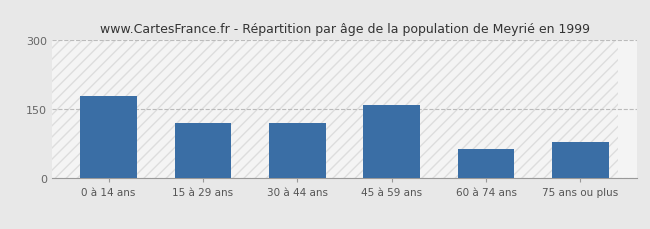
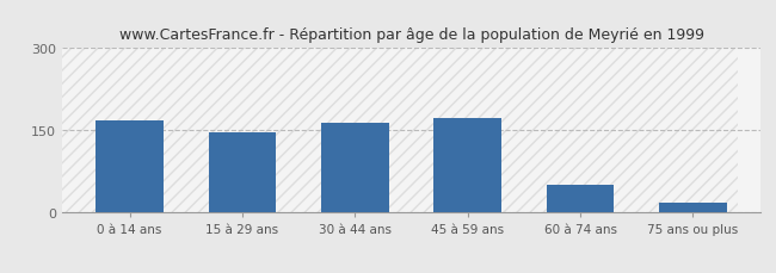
0 à 14 ans: 180 -> 168
15 à 29 ans: 120 -> 146
30 à 44 ans: 120 -> 165
45 à 59 ans: 160 -> 172
60 à 74 ans: 65 -> 50
75 ans ou plus: 80 -> 18
